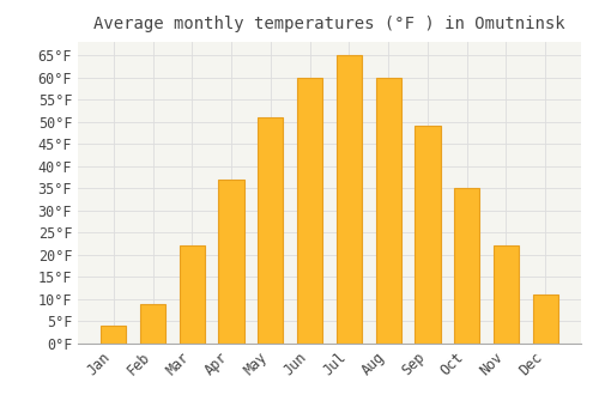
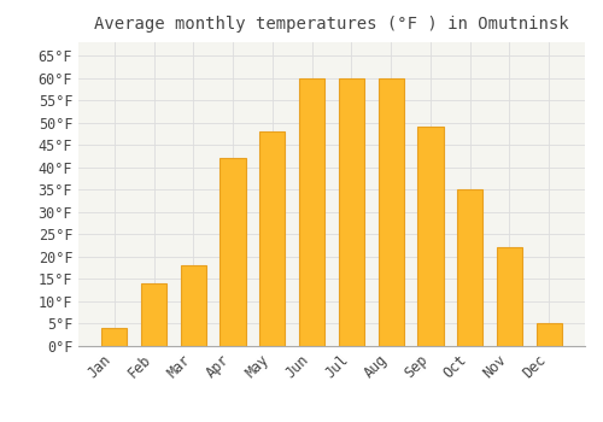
Feb: 9°F -> 14°F
Mar: 22°F -> 18°F
Apr: 37°F -> 42°F
May: 51°F -> 48°F
Jul: 65°F -> 60°F
Dec: 11°F -> 5°F
